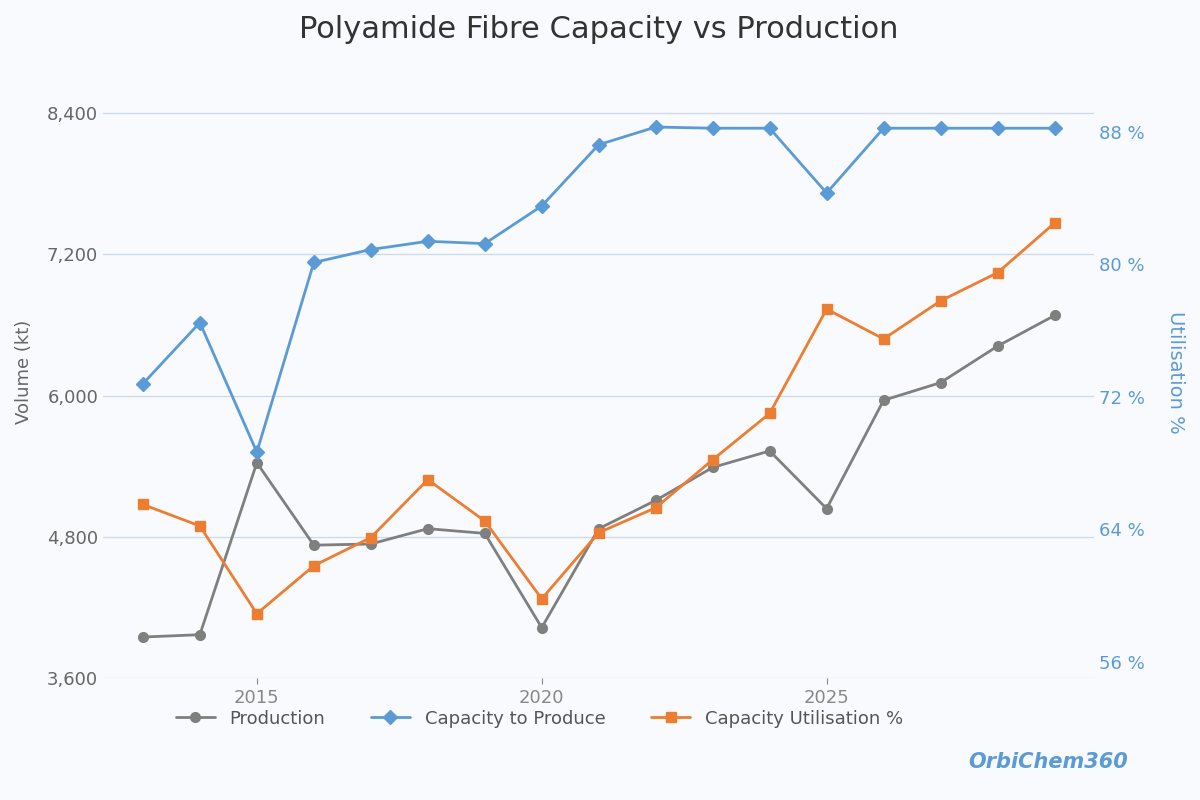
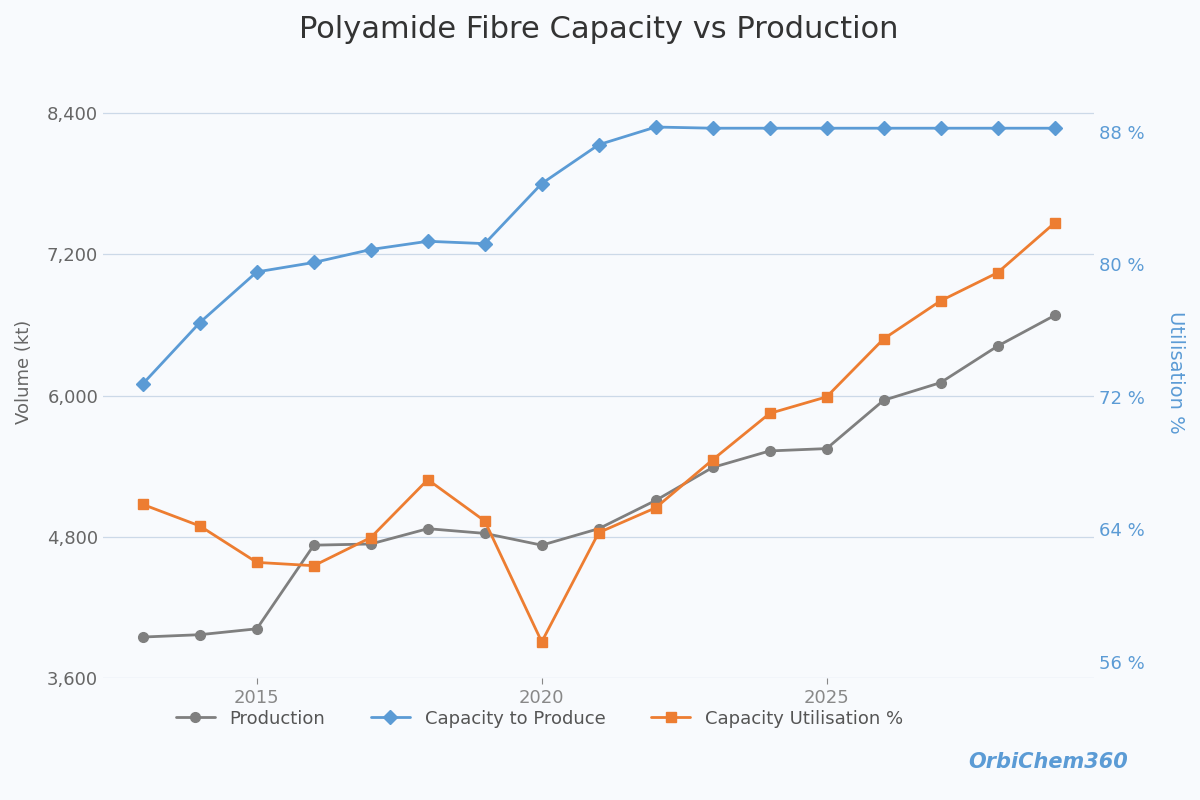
Production/2015: 5,430 -> 4,020
Capacity to Produce/2015: 5,520 -> 7,050
Capacity Utilisation %/2015: 58.9 % -> 62.0 %
Production/2020: 4,030 -> 4,730
Capacity to Produce/2020: 7,610 -> 7,800
Capacity Utilisation %/2020: 59.8 % -> 57.2 %
Production/2025: 5,040 -> 5,550
Capacity to Produce/2025: 7,720 -> 8,270
Capacity Utilisation %/2025: 77.3 % -> 72.0 %
